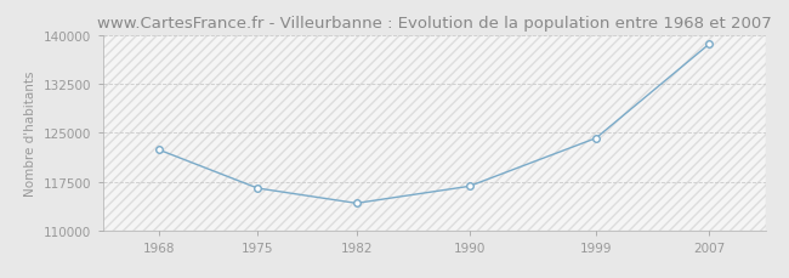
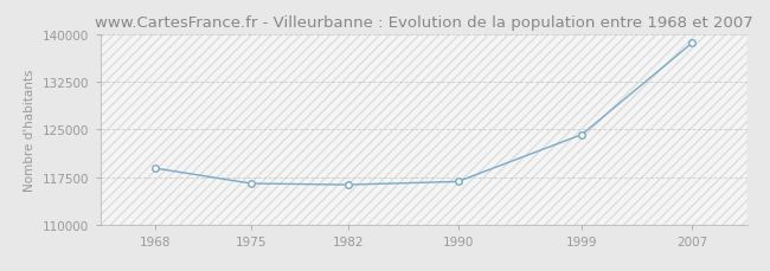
1968: 122400 -> 118900
1982: 114200 -> 116300
